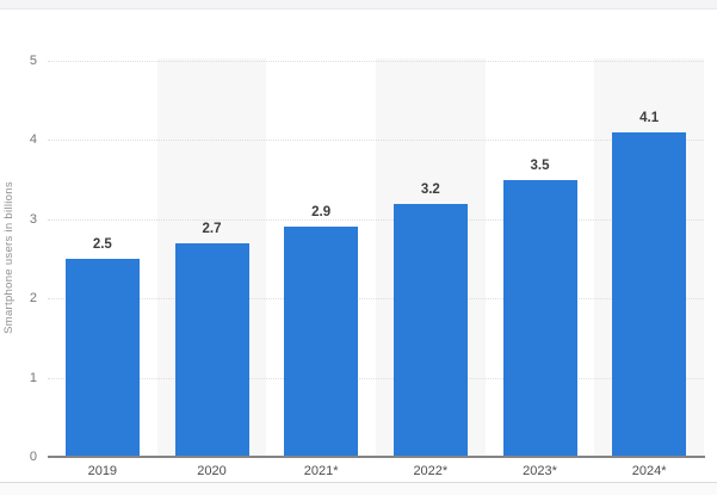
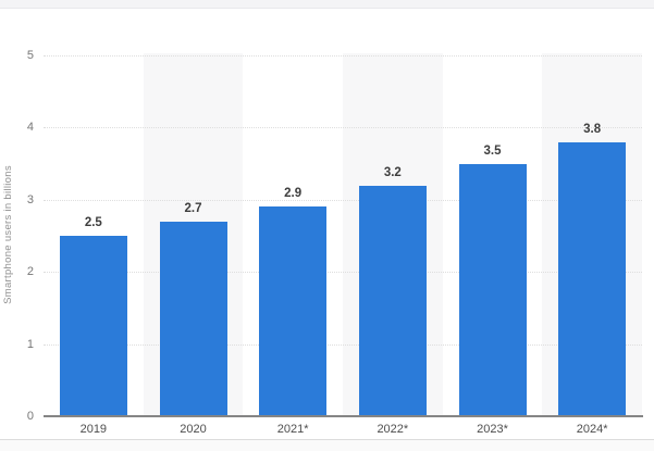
2024*: 4.1 -> 3.8
